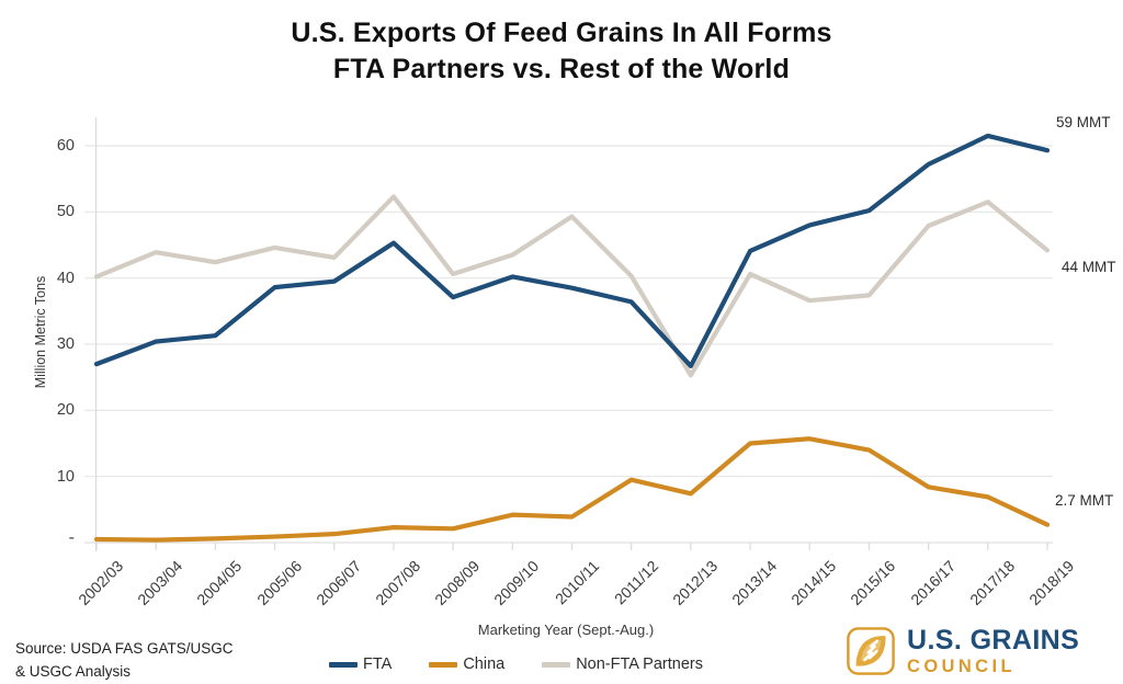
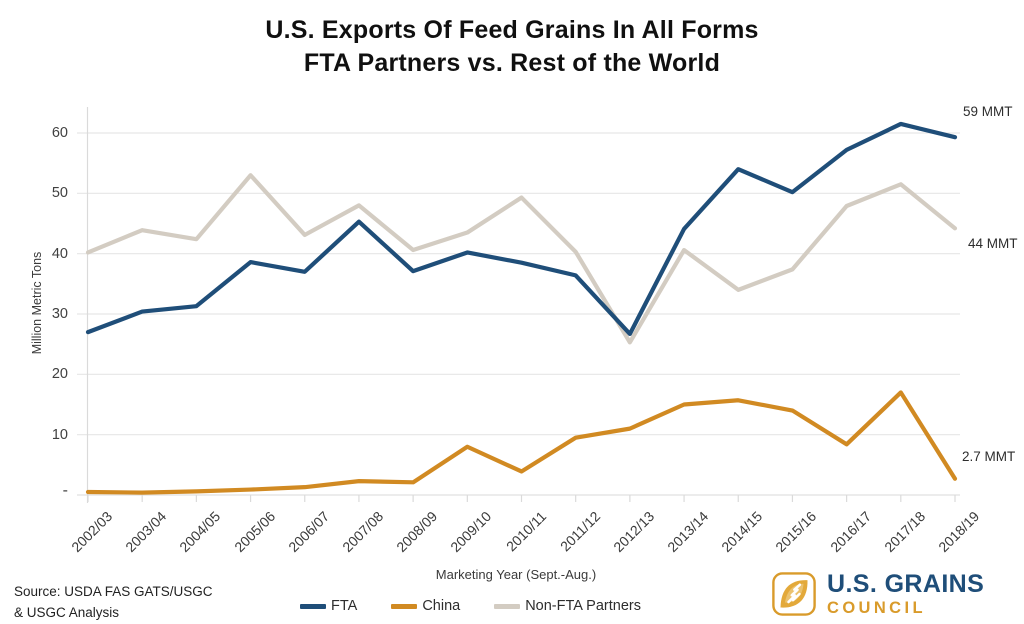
Non-FTA Partners/2005/06: 45 -> 53
FTA/2006/07: 40 -> 37
Non-FTA Partners/2007/08: 52 -> 48
China/2009/10: 4 -> 8
China/2012/13: 7 -> 11
FTA/2014/15: 48 -> 54
Non-FTA Partners/2014/15: 37 -> 34
China/2017/18: 7 -> 17
